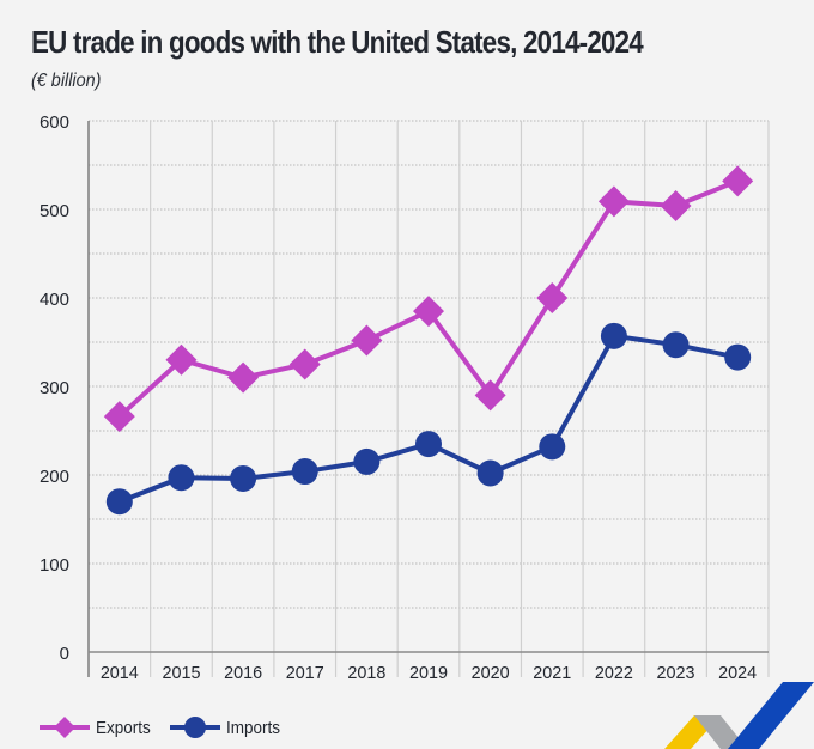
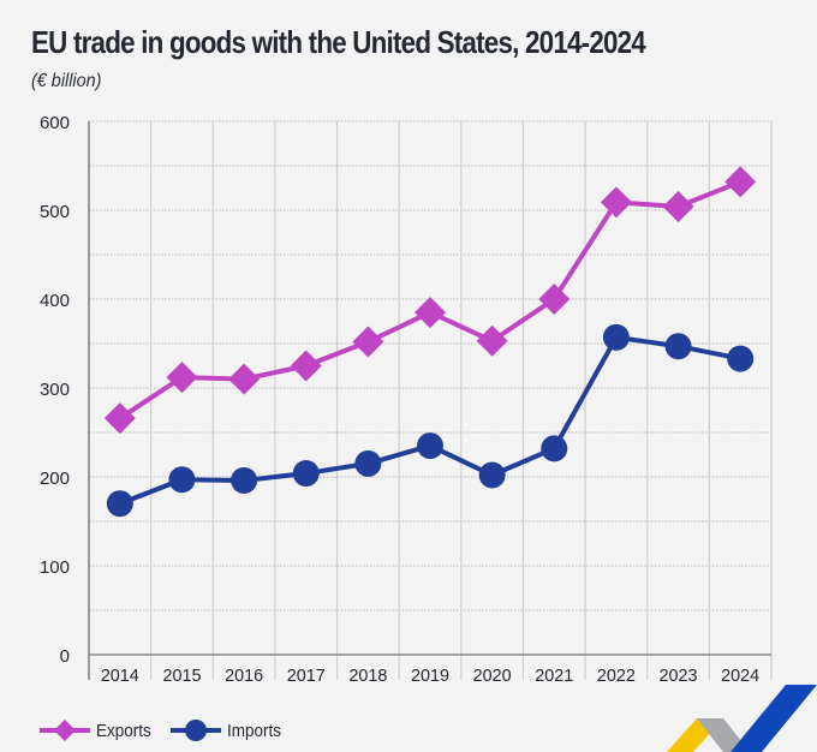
Exports/2015: 330 -> 310
Exports/2020: 290 -> 350
